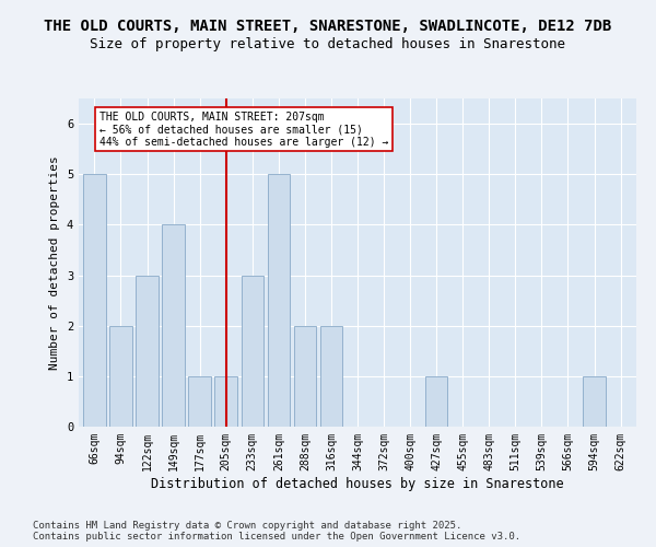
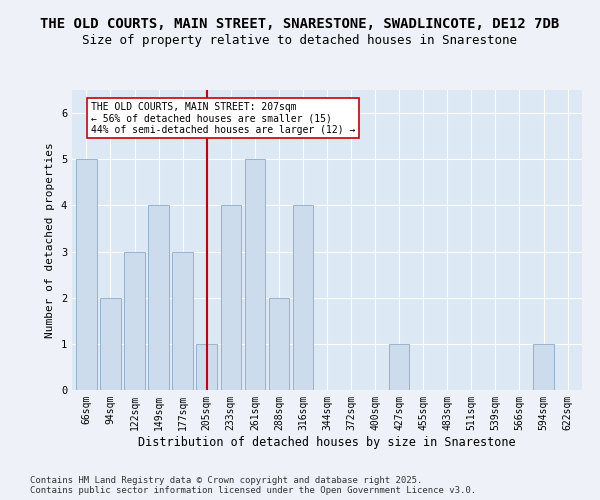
177sqm: 1 -> 3
233sqm: 3 -> 4
316sqm: 2 -> 4
